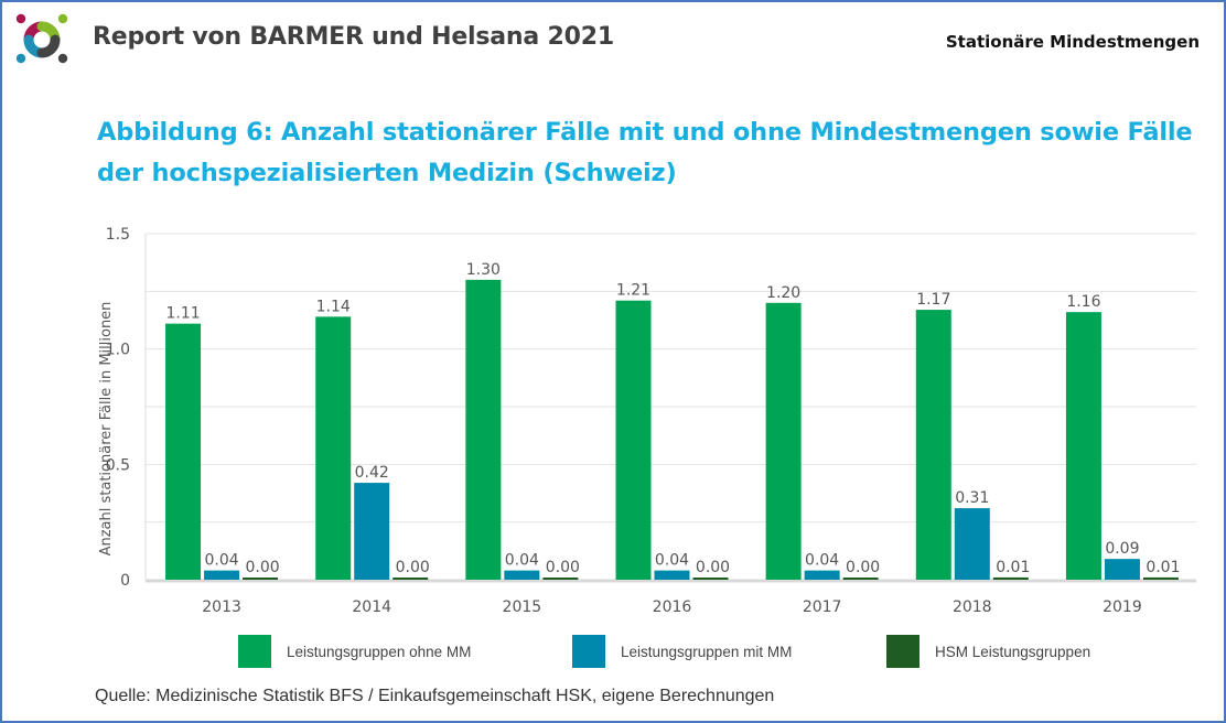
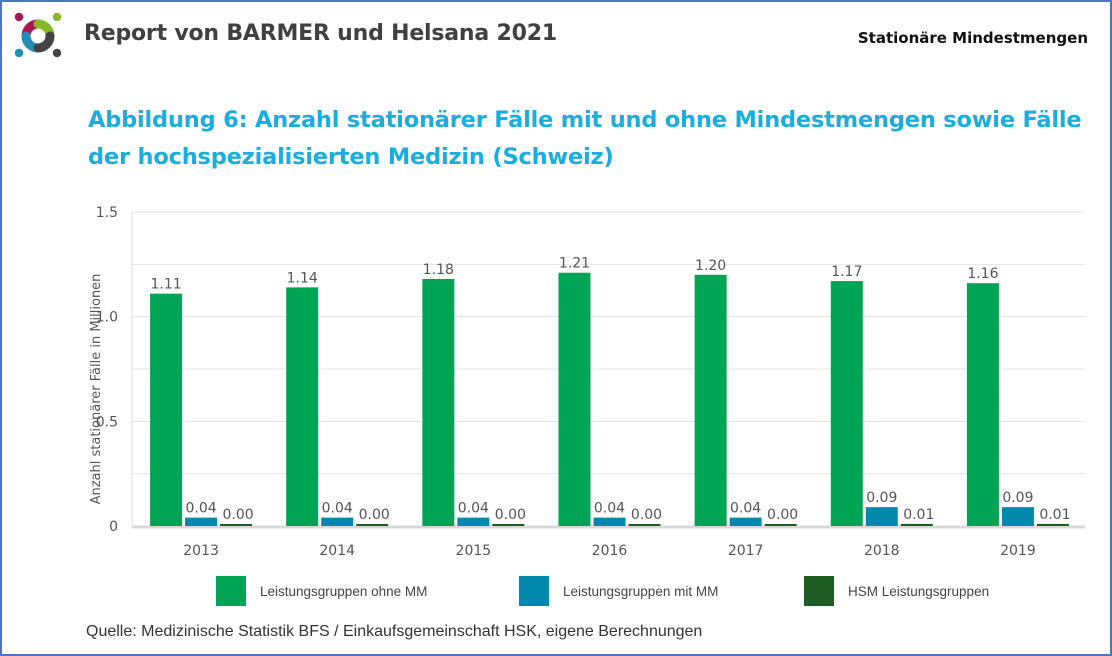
Leistungsgruppen mit MM/2014: 0.42 -> 0.04
Leistungsgruppen ohne MM/2015: 1.30 -> 1.18
Leistungsgruppen mit MM/2018: 0.31 -> 0.09
